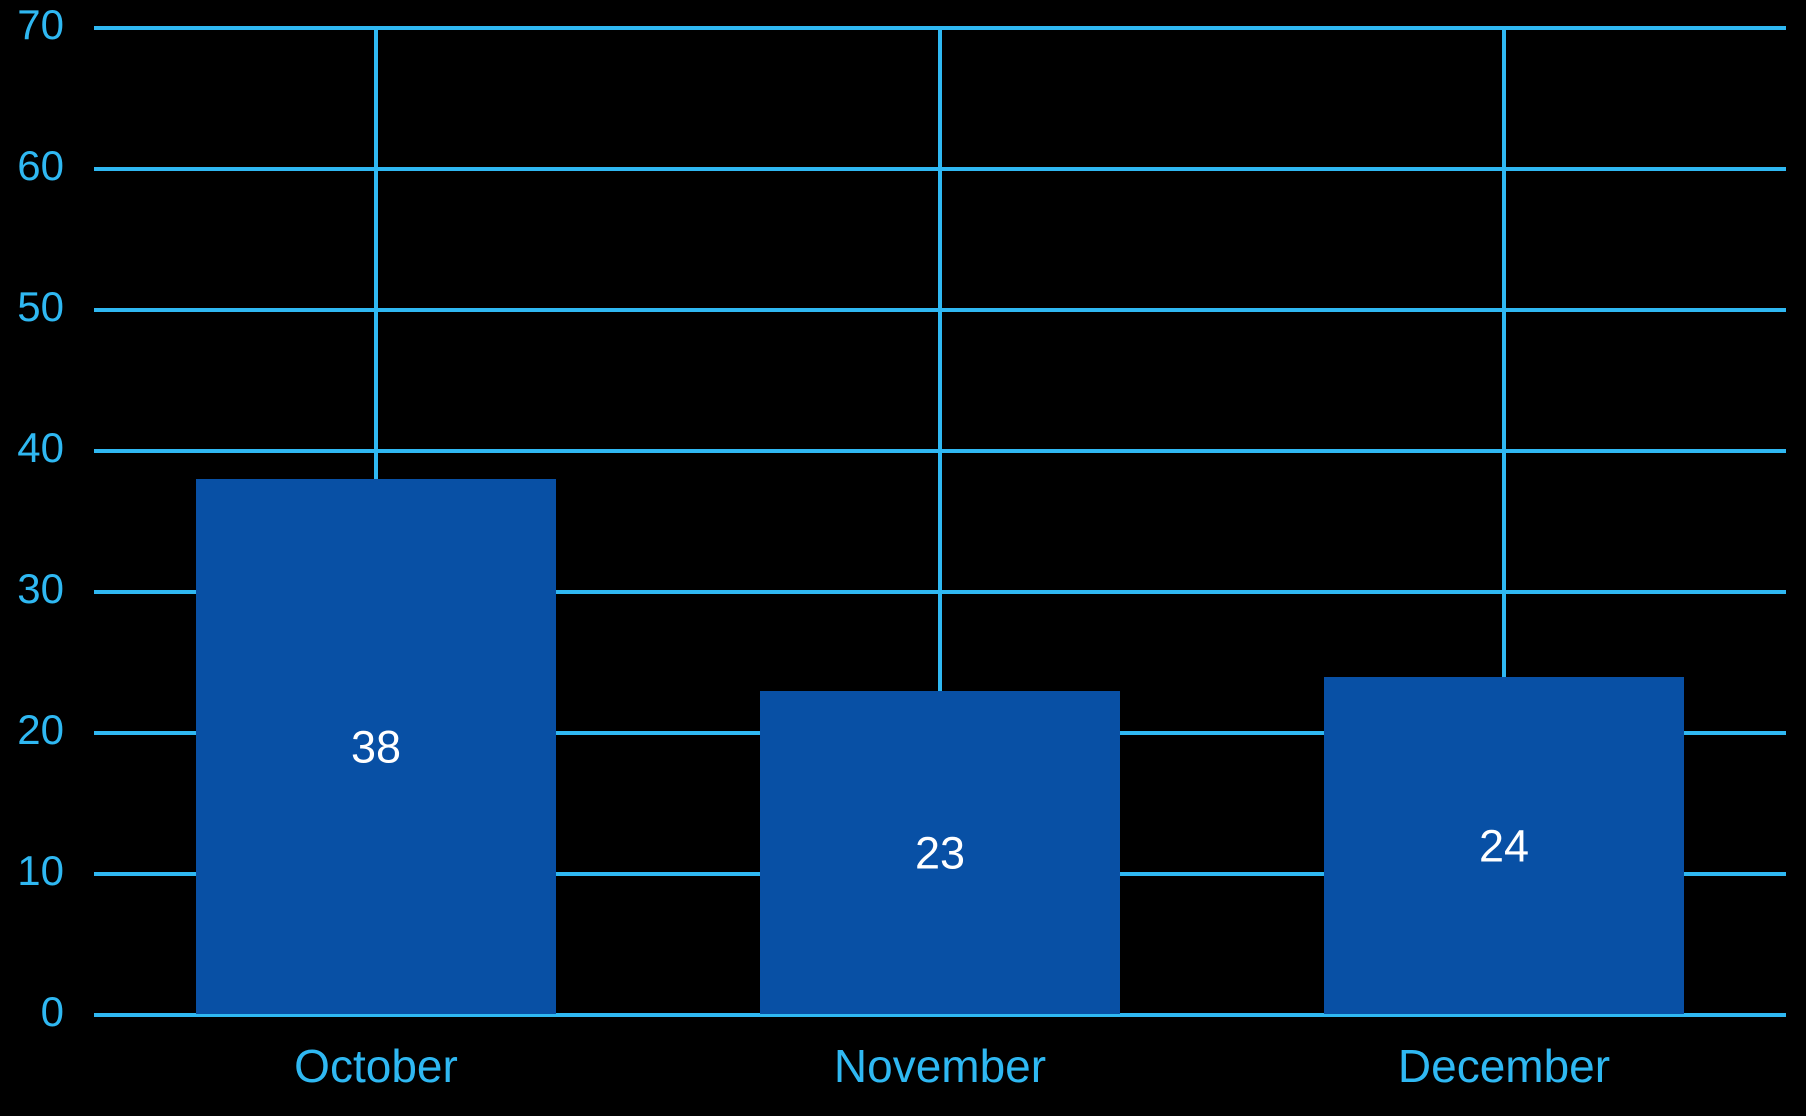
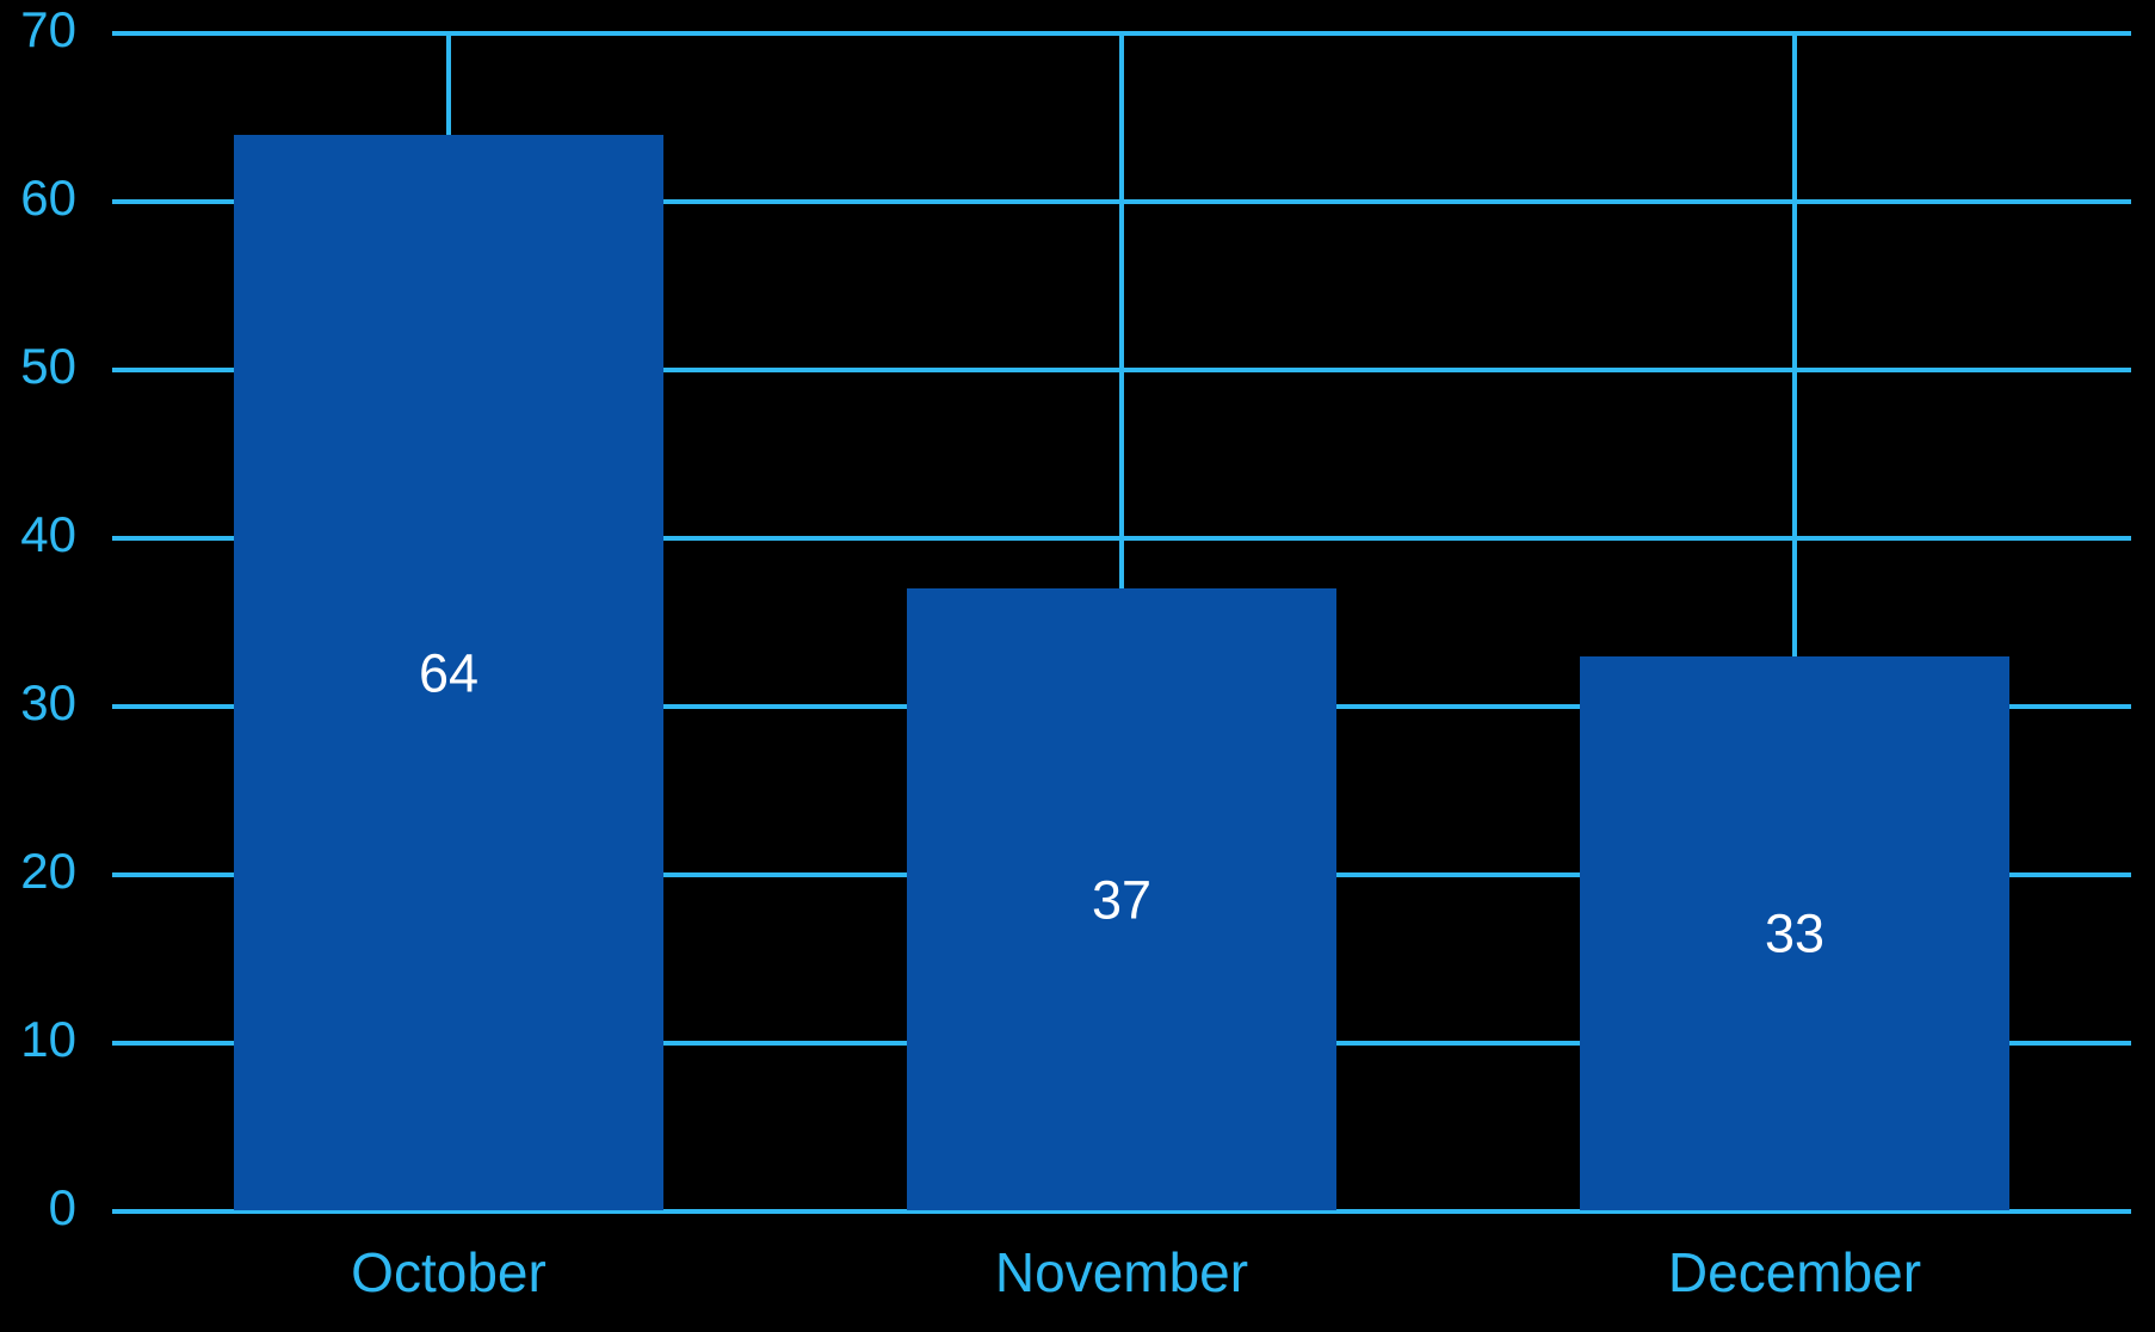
October: 38 -> 64
November: 23 -> 37
December: 24 -> 33
